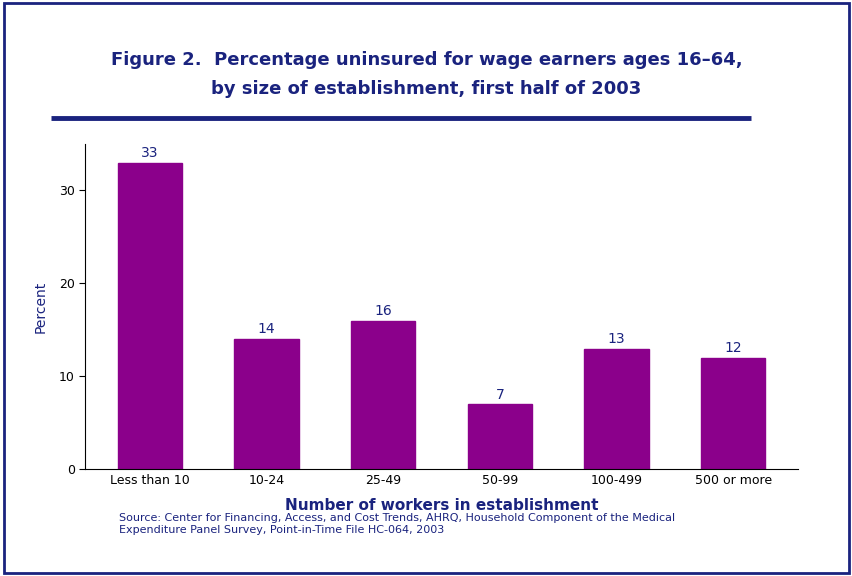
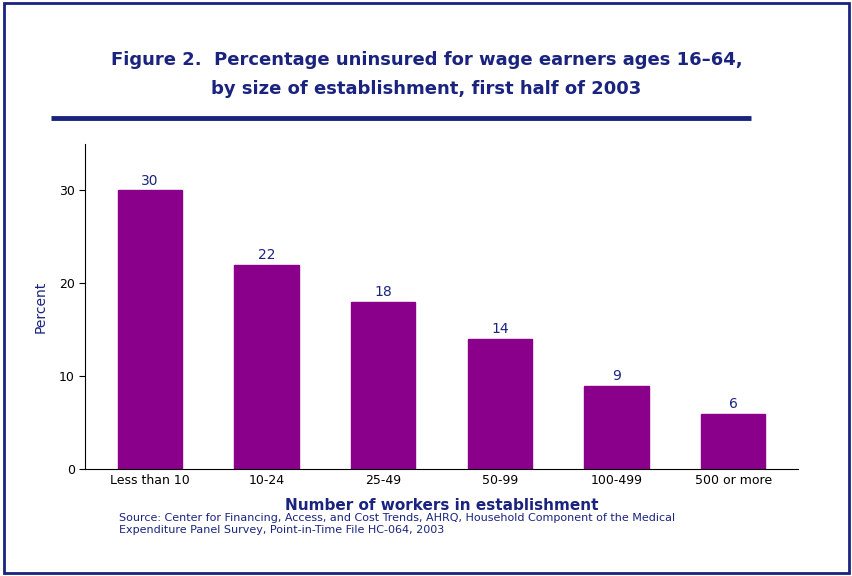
Less than 10: 33 -> 30
10-24: 14 -> 22
25-49: 16 -> 18
50-99: 7 -> 14
100-499: 13 -> 9
500 or more: 12 -> 6
